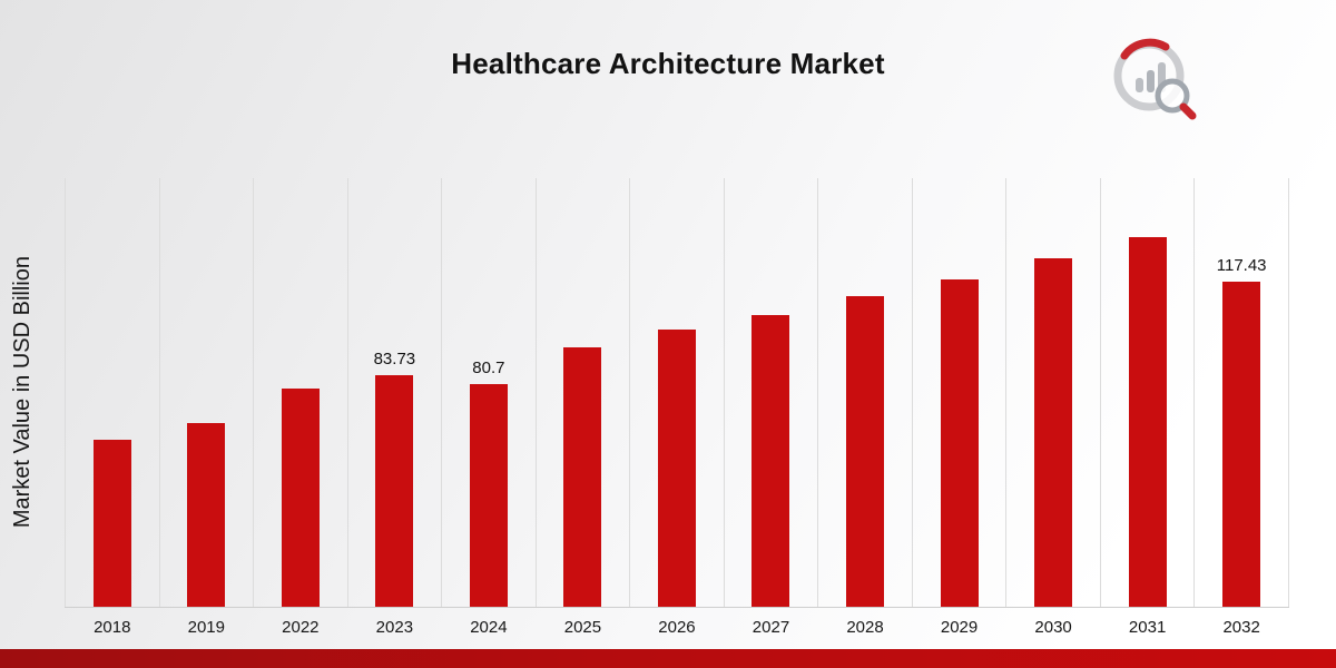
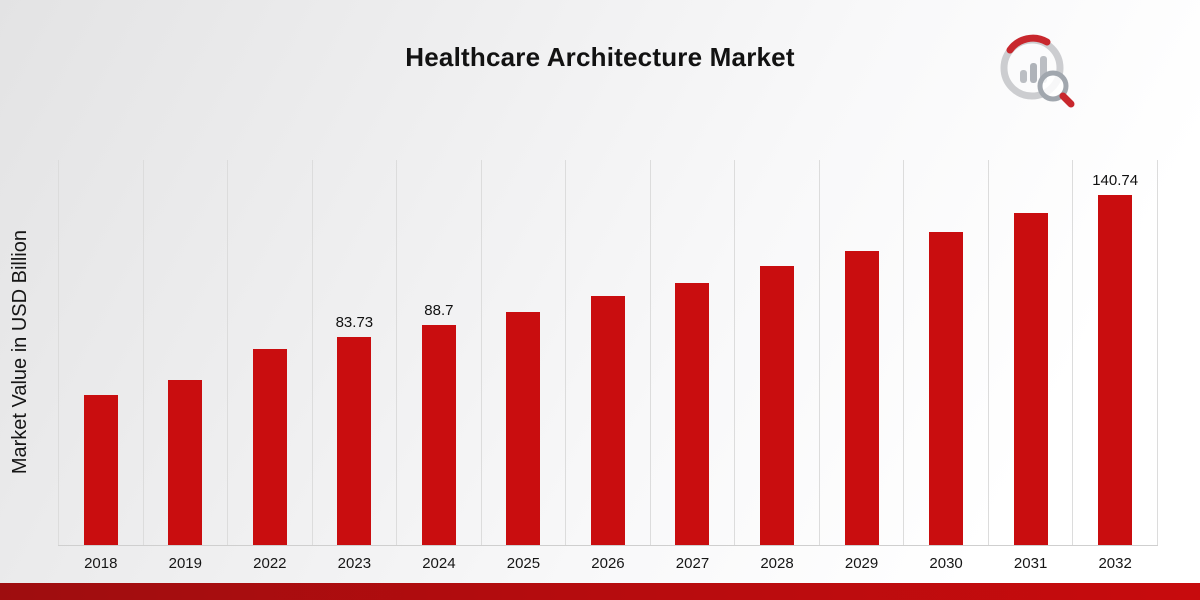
2024: 80.7 -> 88.7
2032: 117.43 -> 140.74
